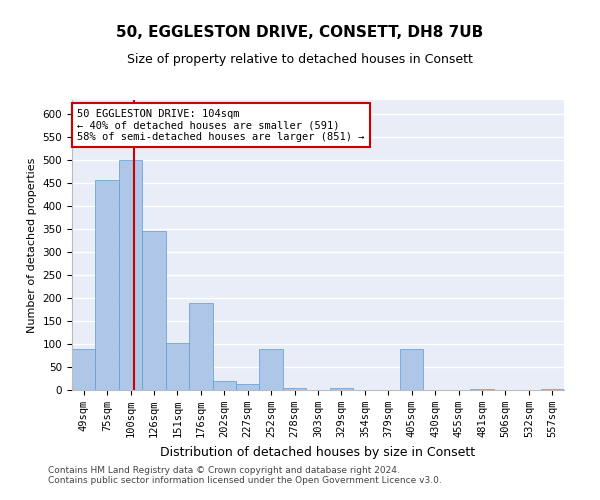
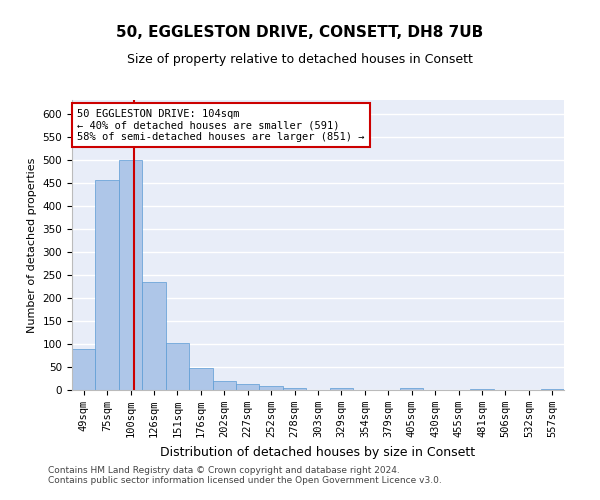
126sqm: 345 -> 235
176sqm: 190 -> 47
252sqm: 90 -> 9
405sqm: 90 -> 4
